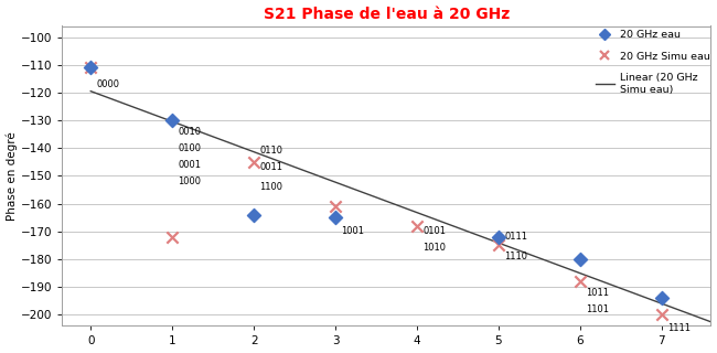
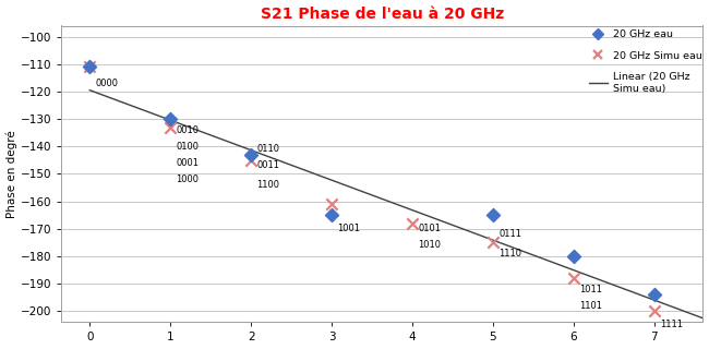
20 GHz Simu eau/1: -172 -> -133
20 GHz eau/2: -164 -> -143
20 GHz eau/5: -172 -> -165
